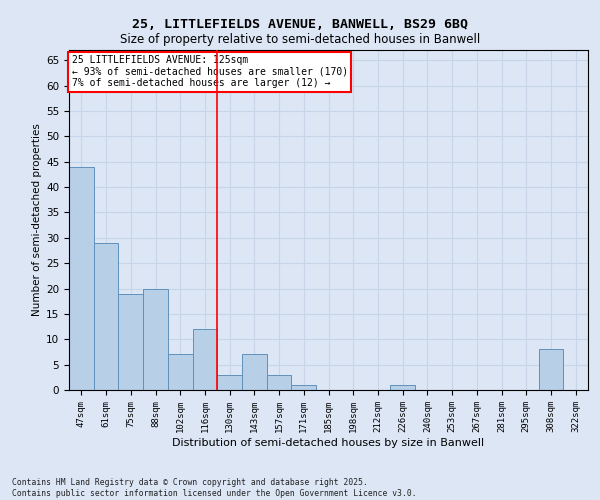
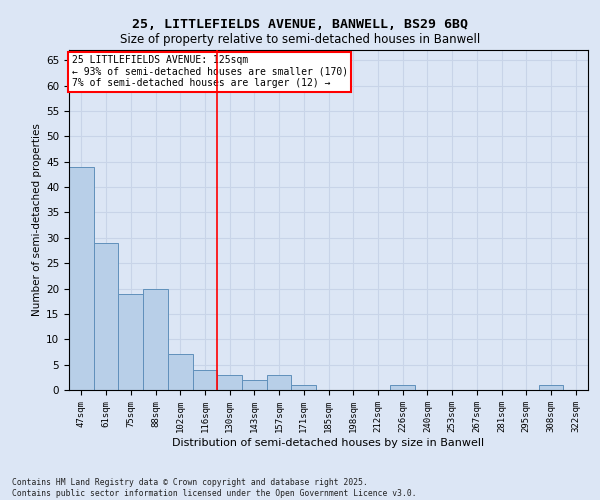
116sqm: 12 -> 4
143sqm: 7 -> 2
308sqm: 8 -> 1
